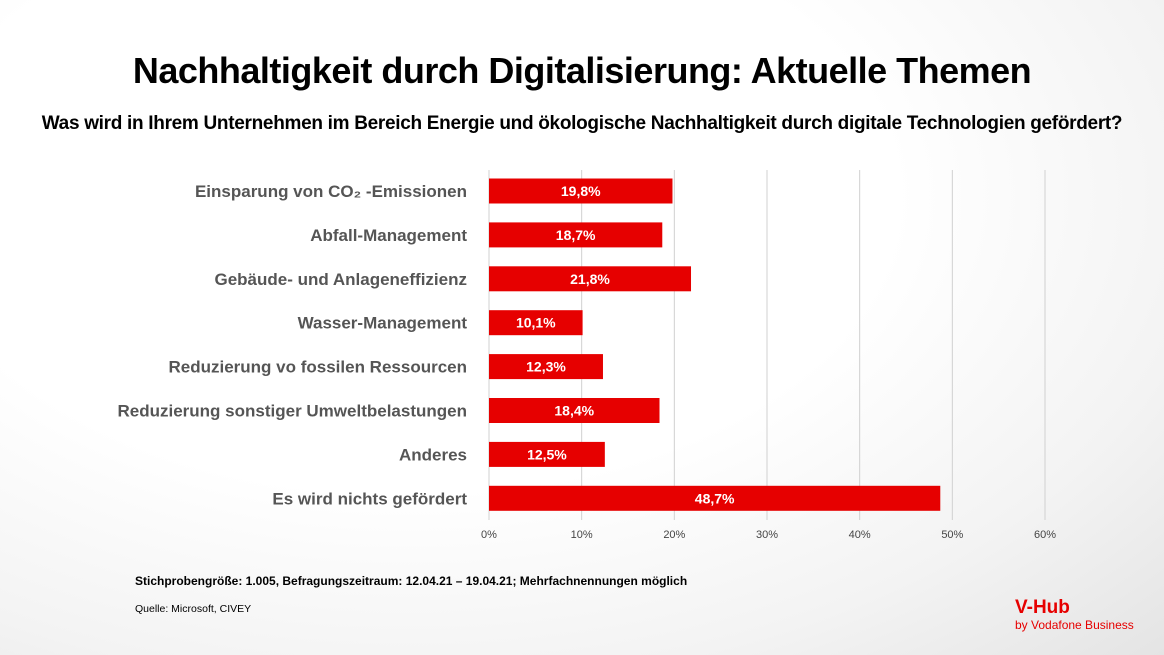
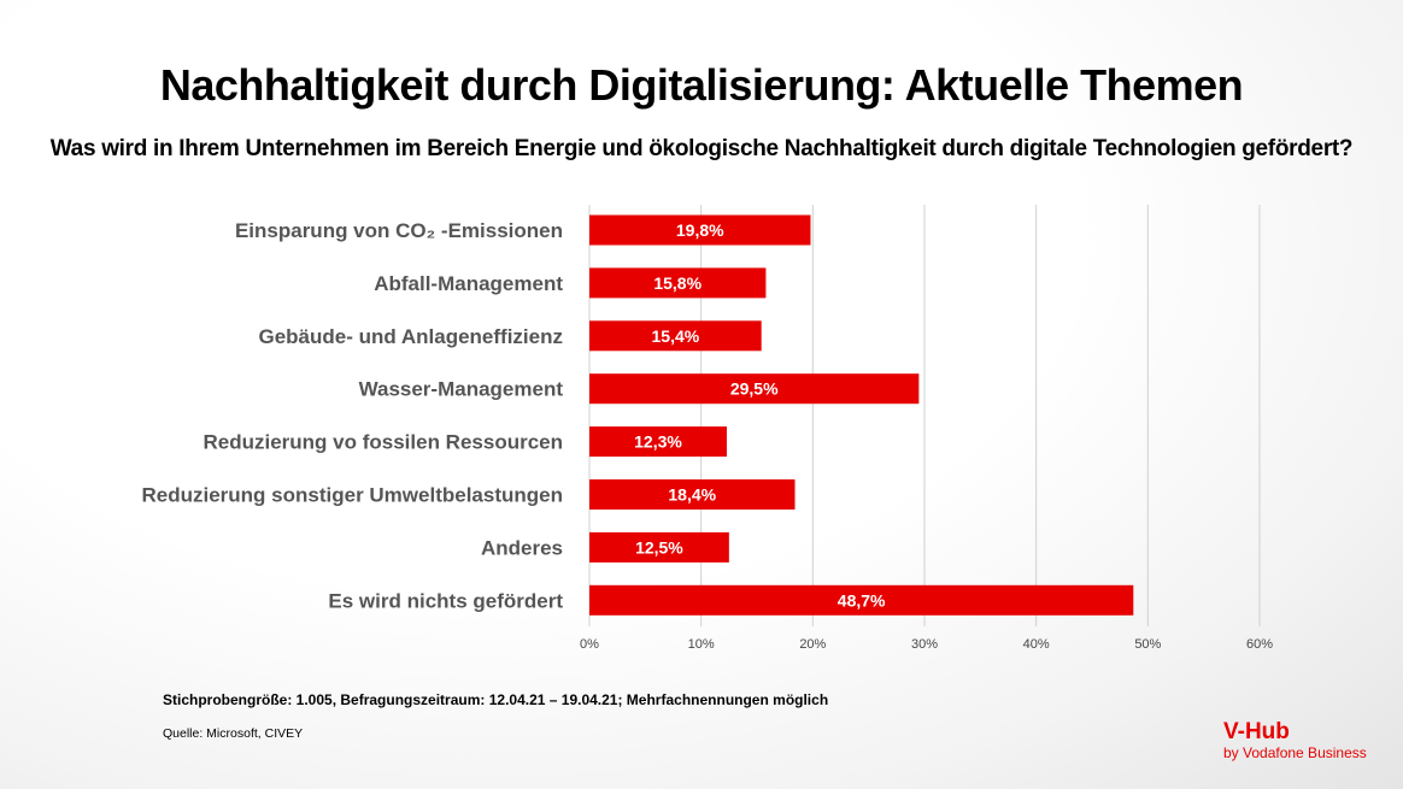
Abfall-Management: 18,7% -> 15,8%
Gebäude- und Anlageneffizienz: 21,8% -> 15,4%
Wasser-Management: 10,1% -> 29,5%
